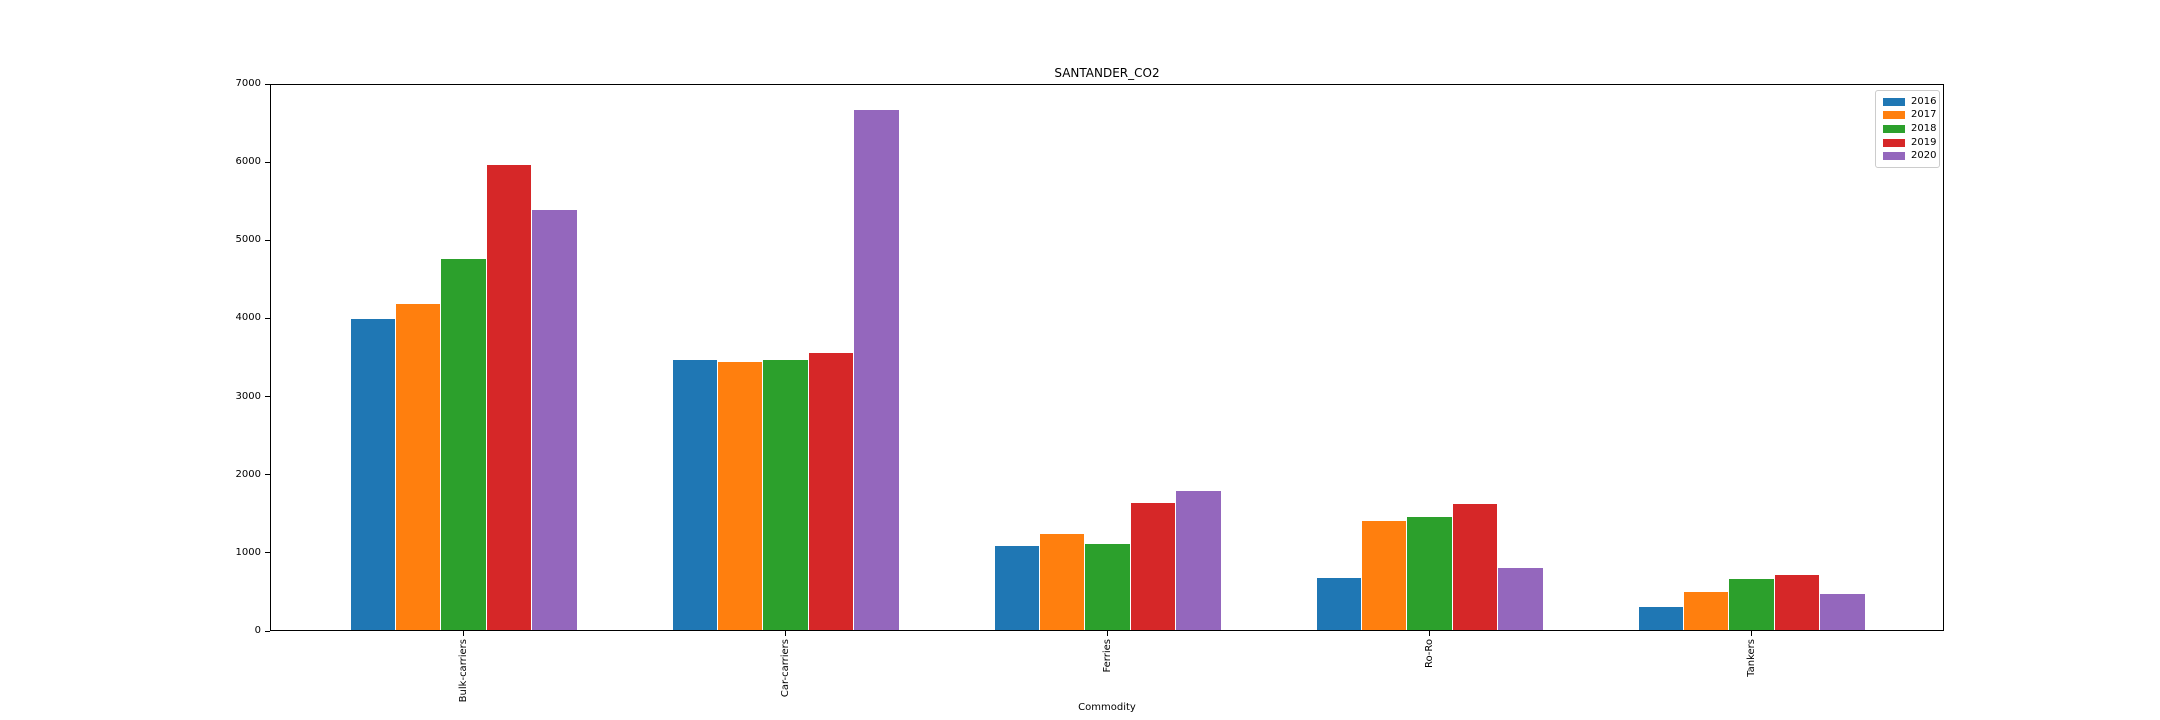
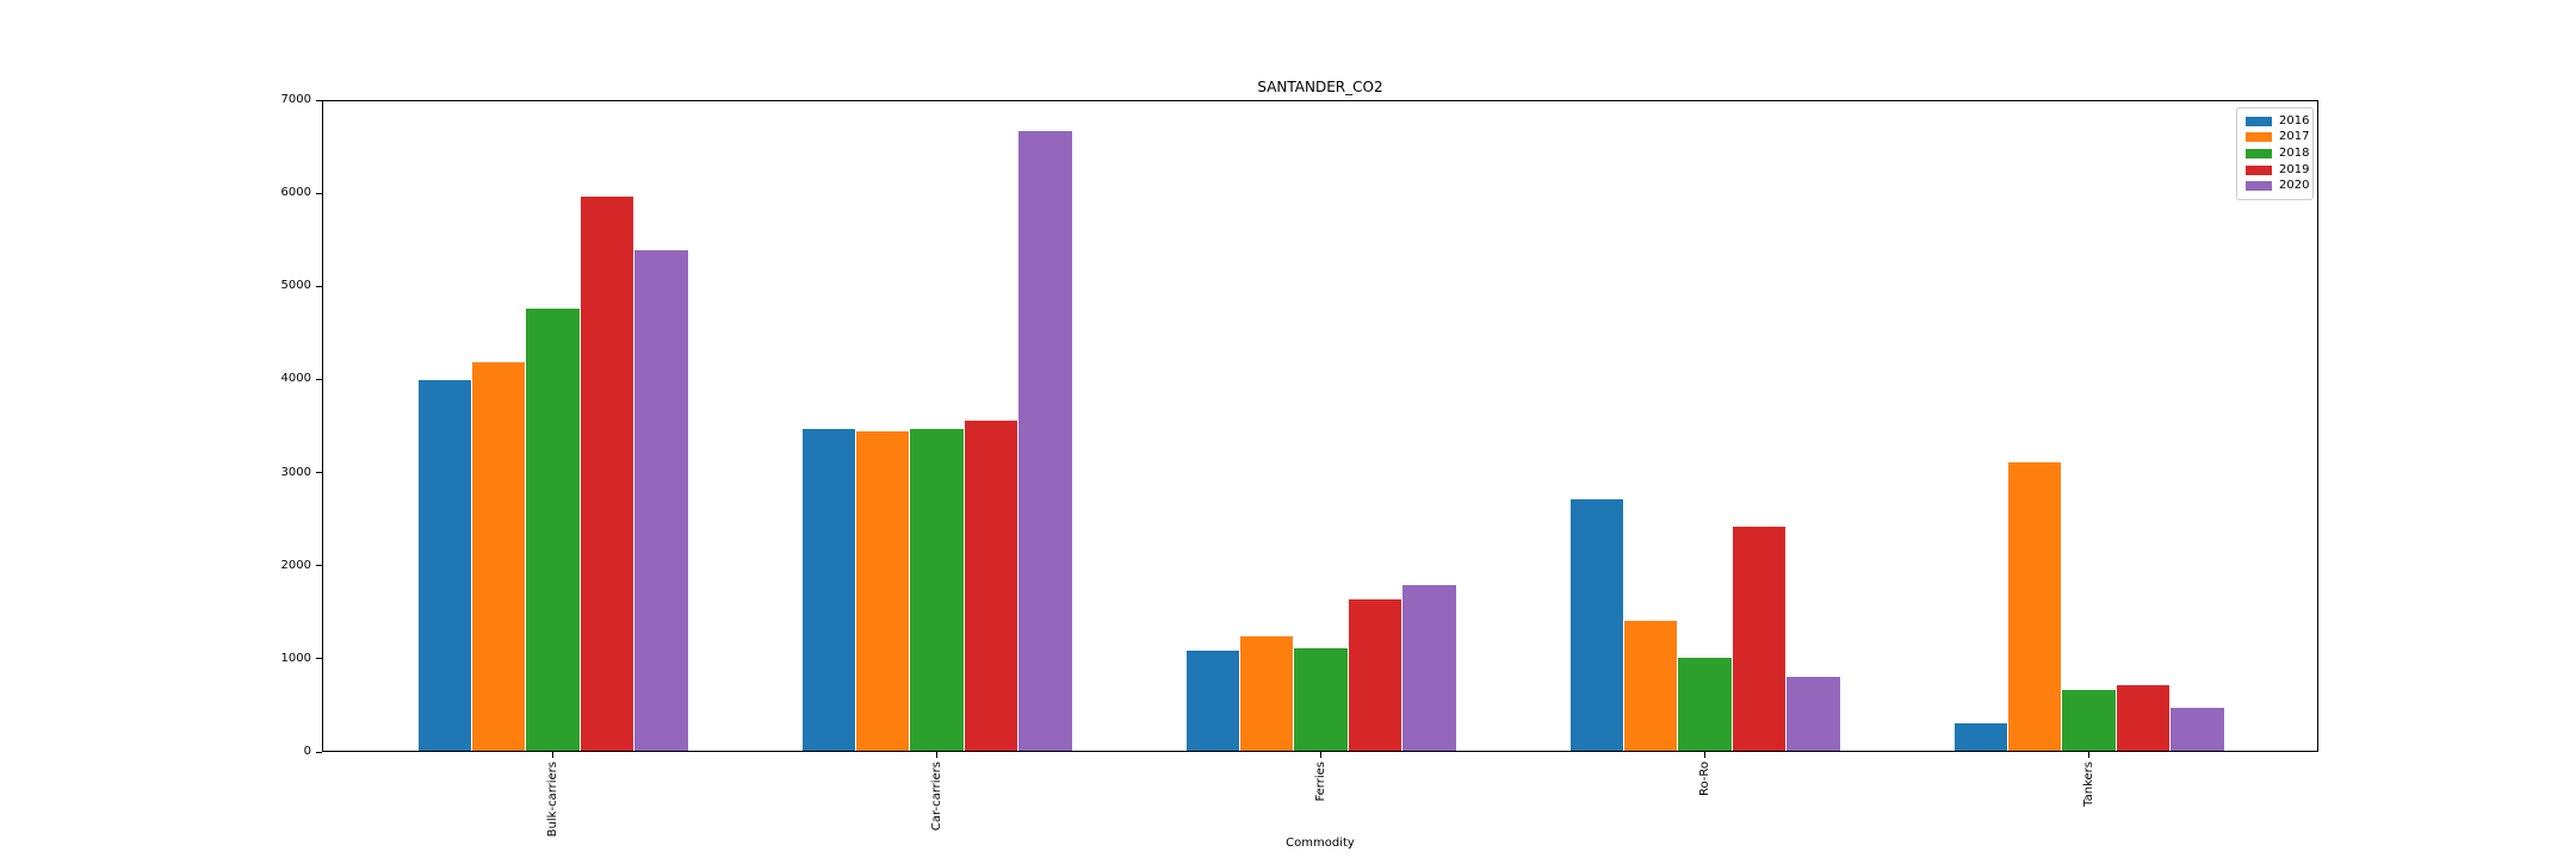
2016/Ro-Ro: 700 -> 2700
2018/Ro-Ro: 1400 -> 1000
2019/Ro-Ro: 1600 -> 2400
2017/Tankers: 500 -> 3100
